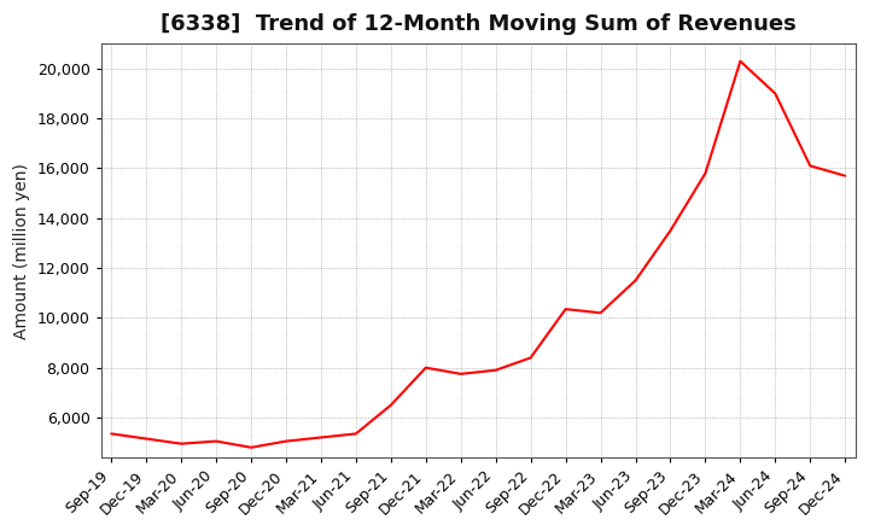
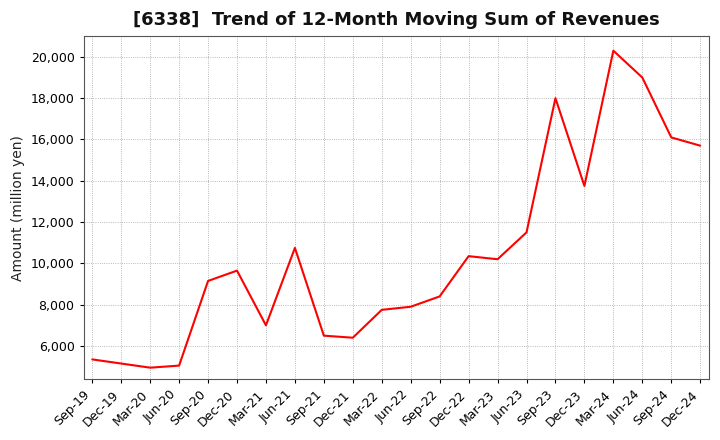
Sep-20: 4,800 -> 9,150
Dec-20: 5,050 -> 9,650
Mar-21: 5,200 -> 7,000
Jun-21: 5,350 -> 10,750
Dec-21: 8,000 -> 6,400
Sep-23: 13,500 -> 18,000
Dec-23: 15,800 -> 13,750
